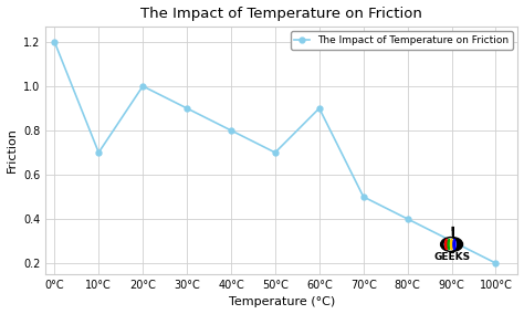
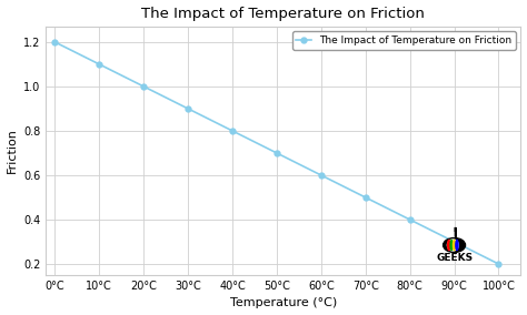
10°C: 0.7 -> 1.1
60°C: 0.9 -> 0.6
